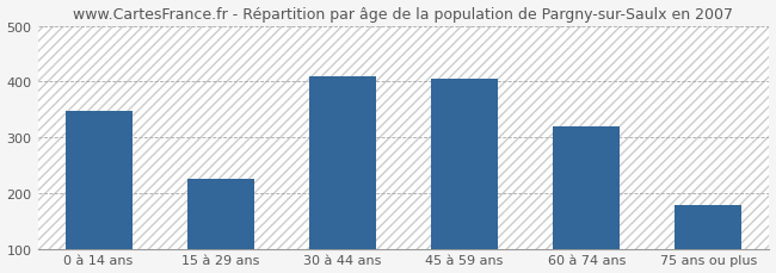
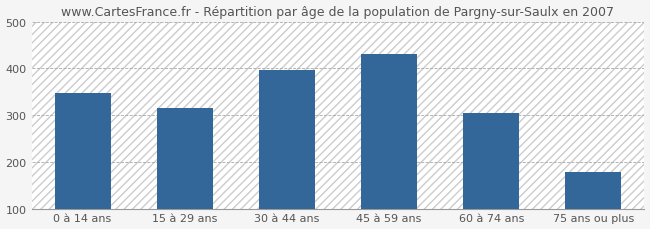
15 à 29 ans: 225 -> 316
30 à 44 ans: 410 -> 396
45 à 59 ans: 405 -> 430
60 à 74 ans: 320 -> 304
